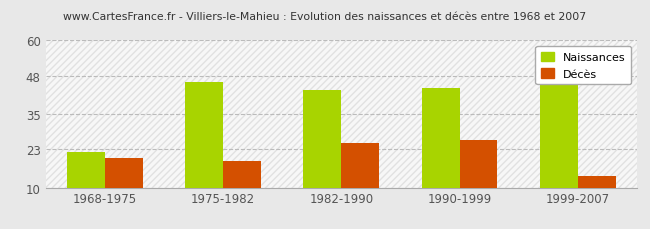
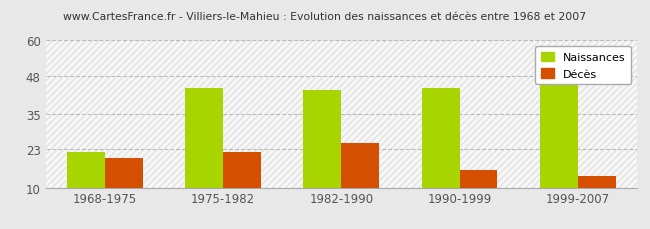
Naissances/1975-1982: 46 -> 44
Décès/1975-1982: 19 -> 22
Décès/1990-1999: 26 -> 16
